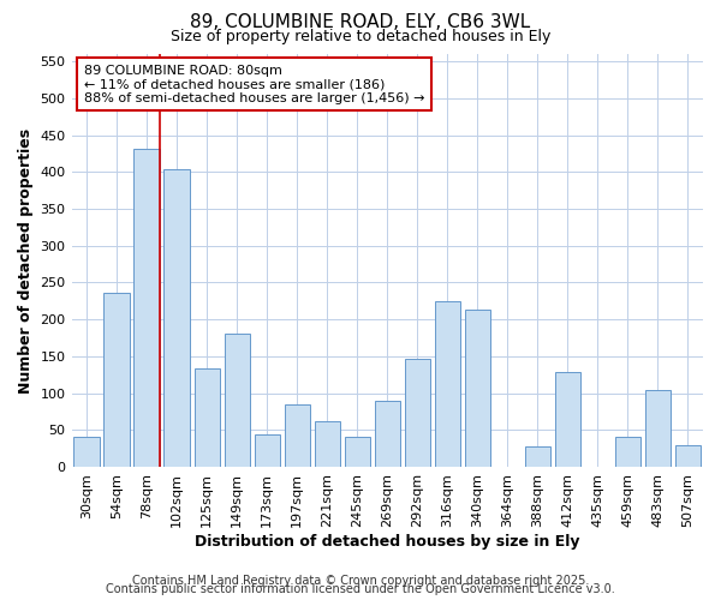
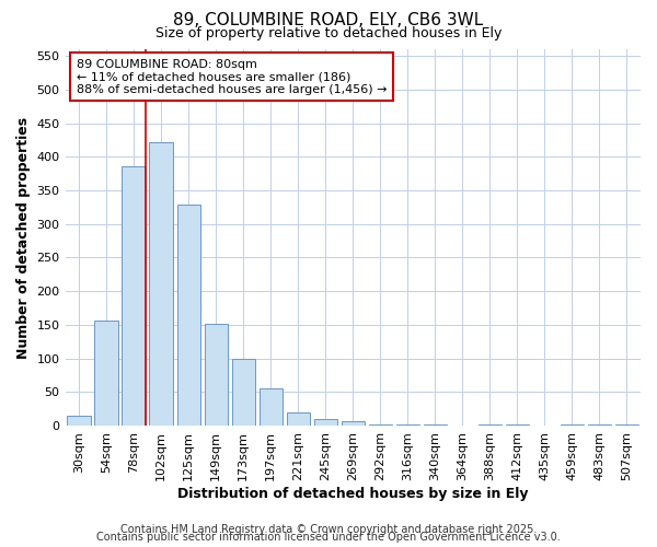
30sqm: 40 -> 14
54sqm: 236 -> 157
78sqm: 432 -> 385
102sqm: 404 -> 422
125sqm: 134 -> 328
149sqm: 180 -> 152
173sqm: 44 -> 100
197sqm: 84 -> 55
221sqm: 62 -> 20
245sqm: 40 -> 10
269sqm: 90 -> 6
292sqm: 146 -> 1
316sqm: 224 -> 1
340sqm: 214 -> 1
388sqm: 28 -> 1
412sqm: 128 -> 1
459sqm: 40 -> 1
483sqm: 104 -> 1
507sqm: 30 -> 1
